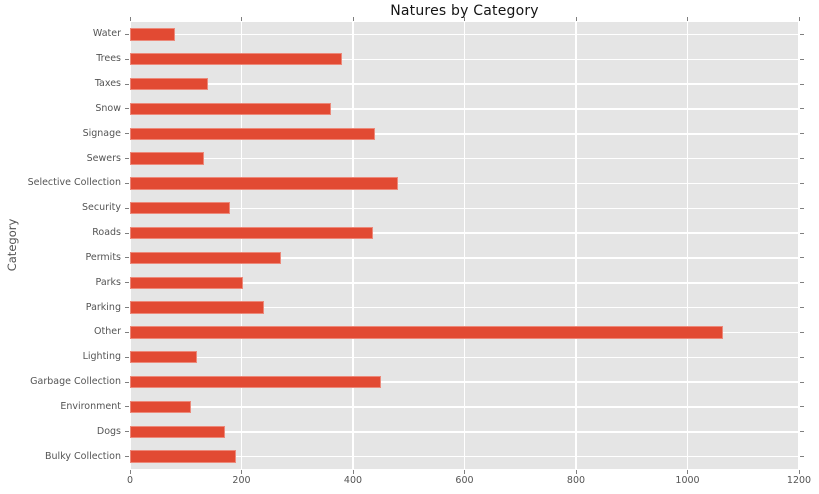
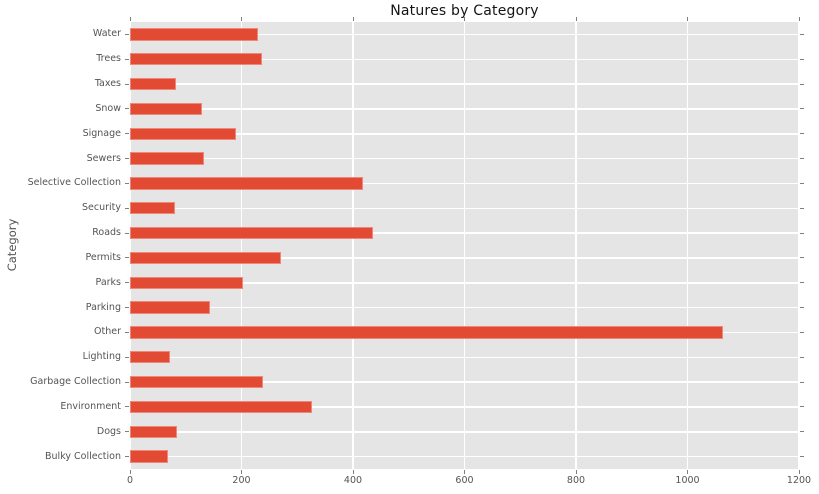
Water: 80 -> 230
Trees: 380 -> 240
Taxes: 140 -> 80
Snow: 360 -> 130
Signage: 440 -> 190
Selective Collection: 480 -> 420
Security: 180 -> 80
Parking: 240 -> 140
Lighting: 120 -> 70
Garbage Collection: 450 -> 240
Environment: 110 -> 330
Dogs: 170 -> 80
Bulky Collection: 190 -> 70
